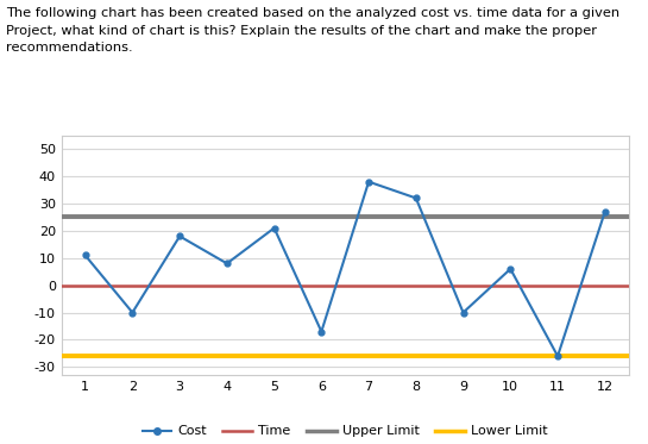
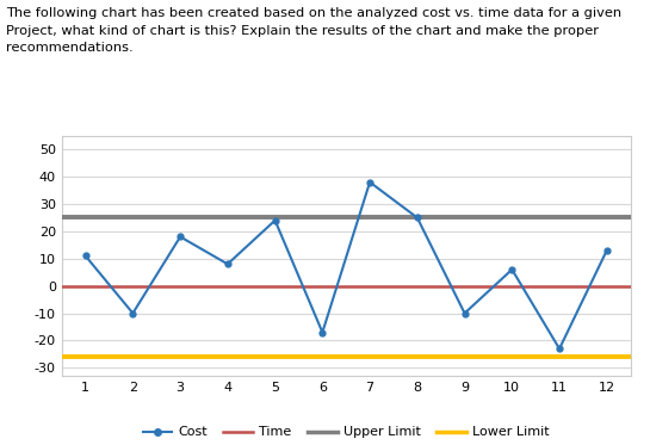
5: 21 -> 24
8: 32 -> 25
11: -26 -> -23
12: 27 -> 13
